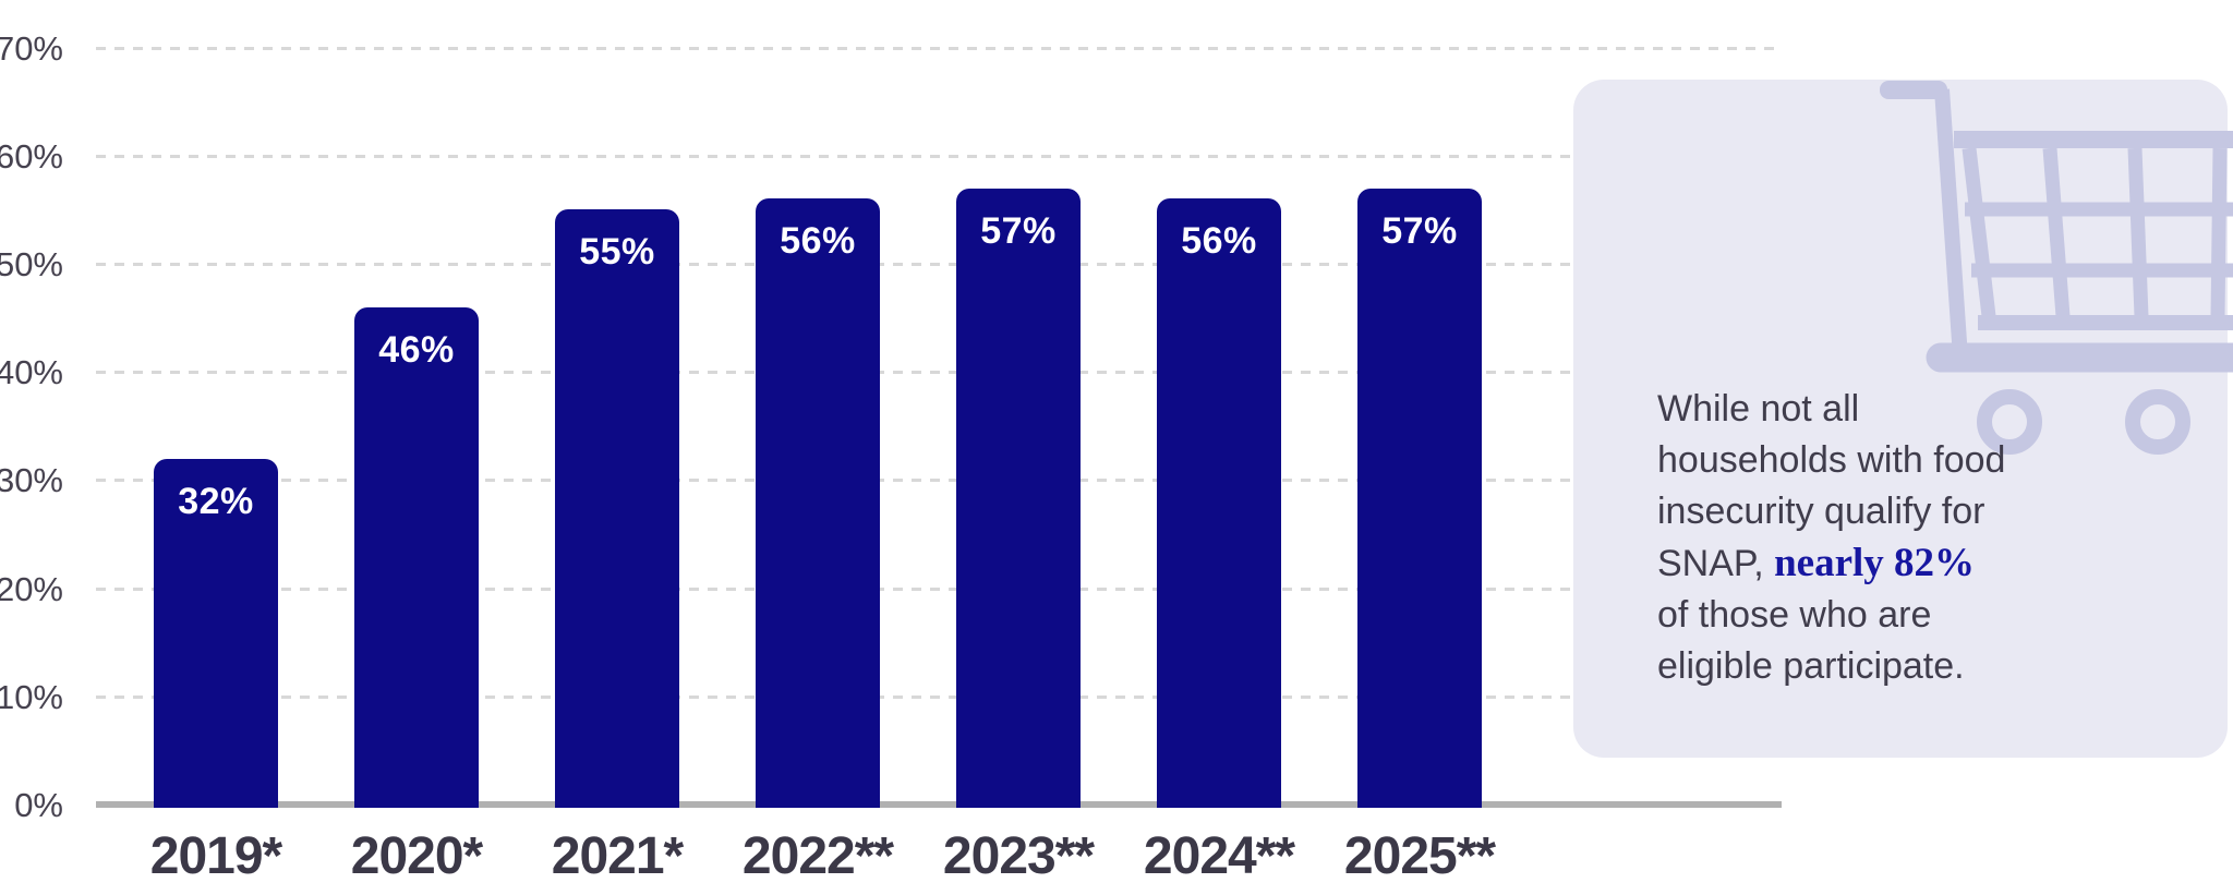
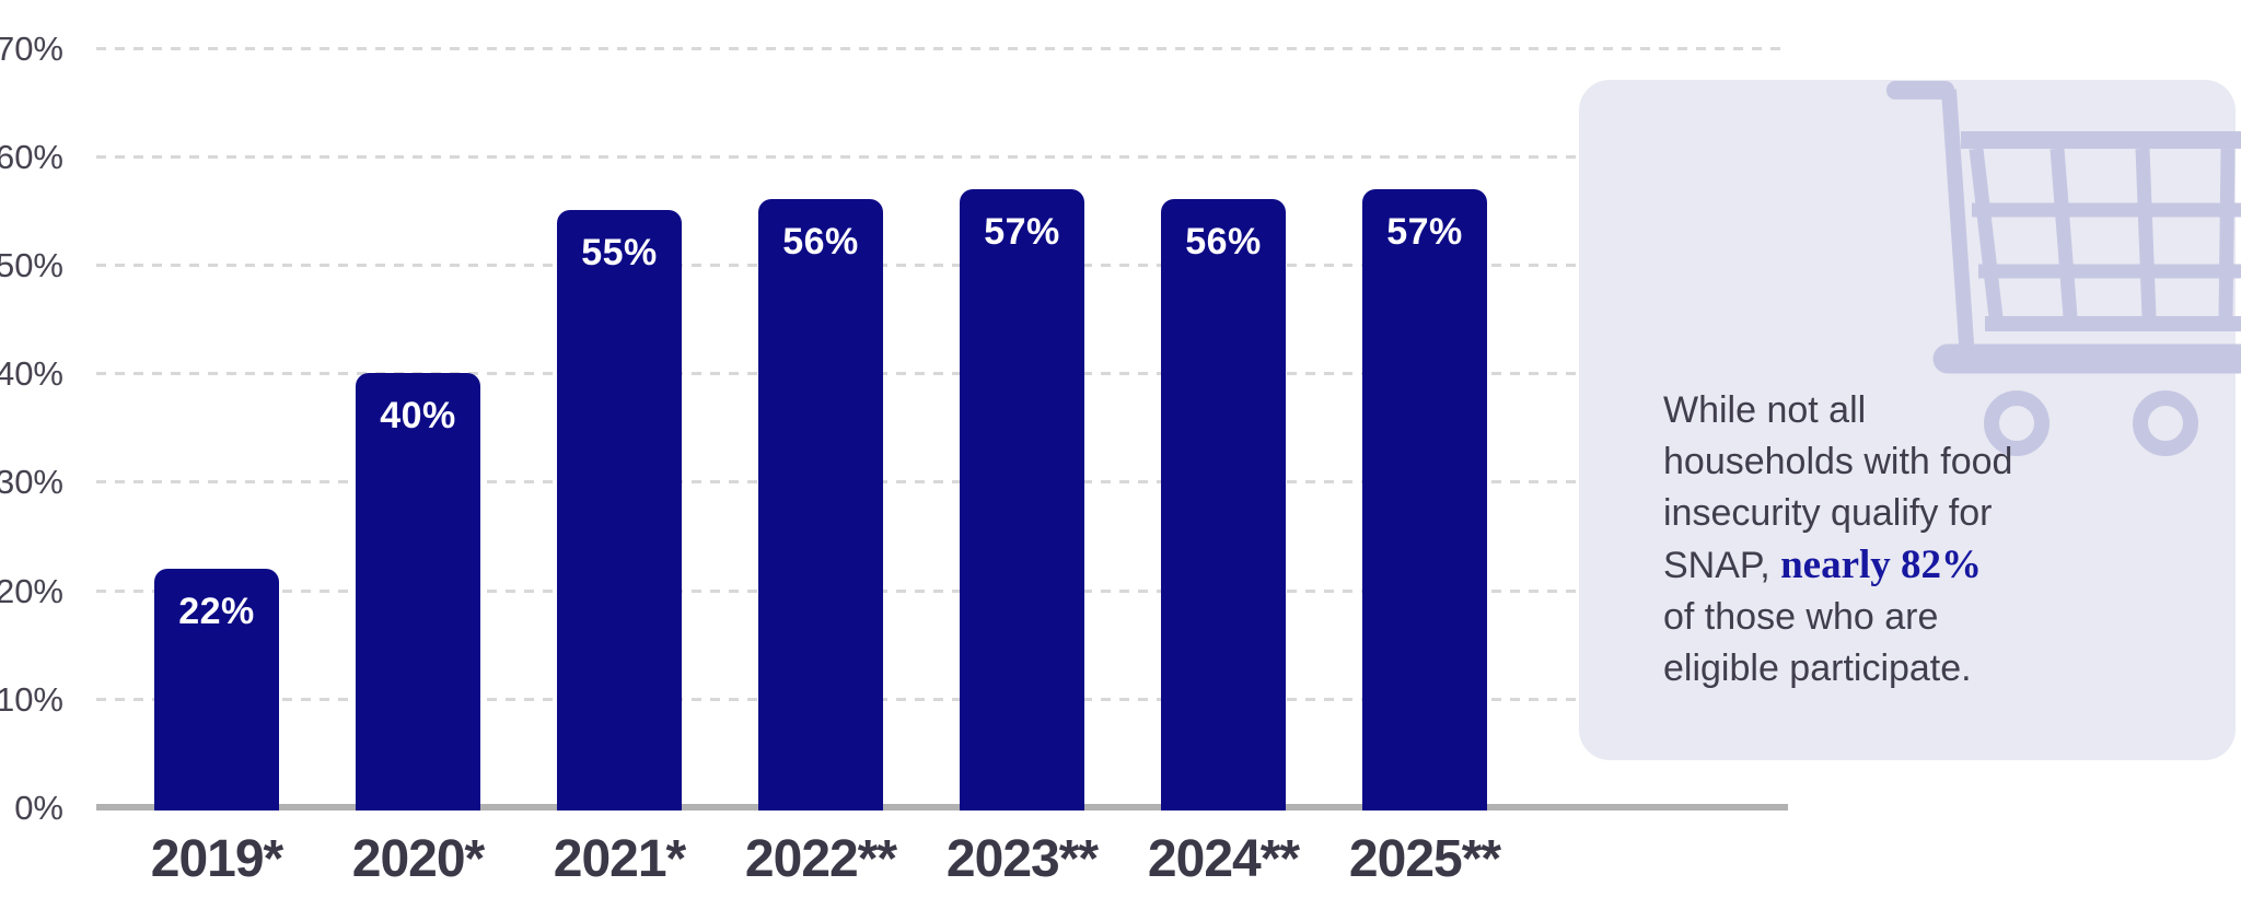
2019*: 32% -> 22%
2020*: 46% -> 40%
